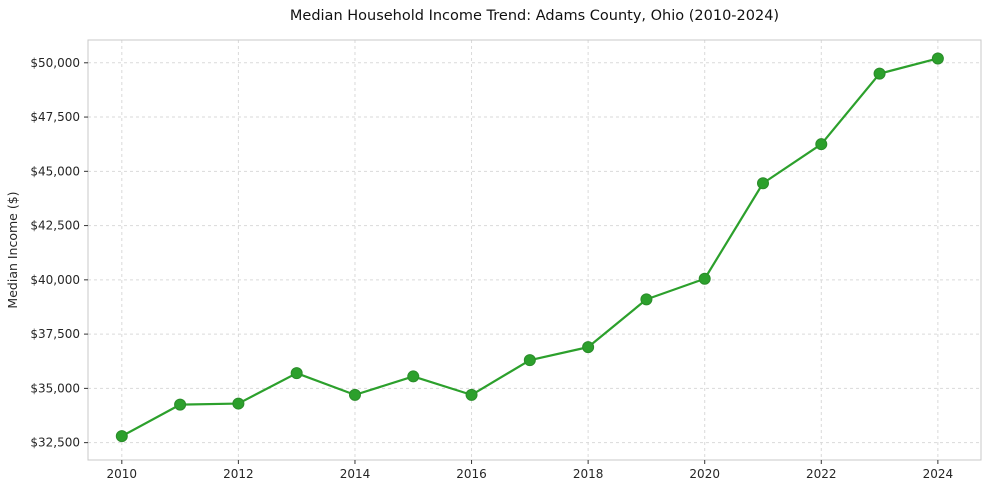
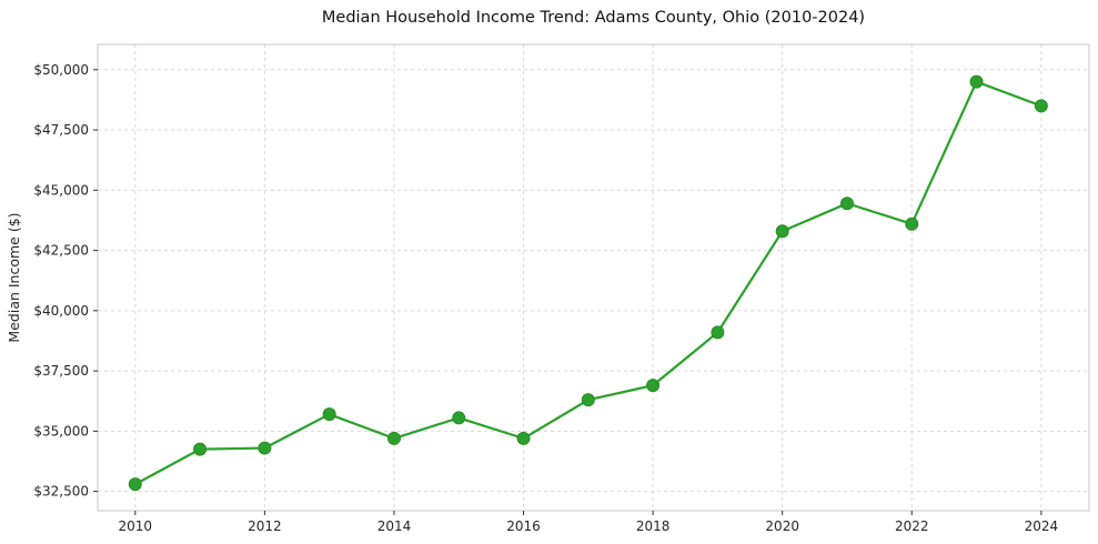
2020: $40000 -> $43300
2022: $46200 -> $43600
2024: $50200 -> $48500
